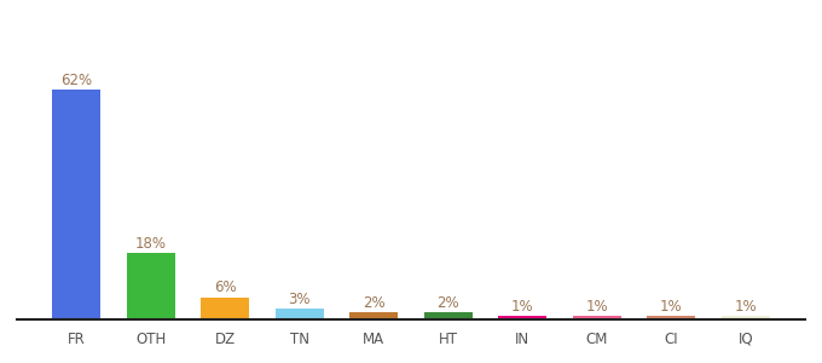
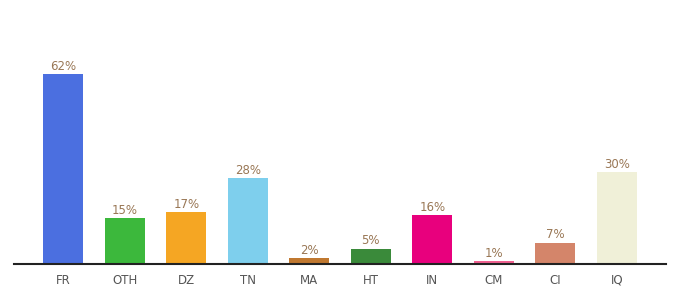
OTH: 18% -> 15%
DZ: 6% -> 17%
TN: 3% -> 28%
HT: 2% -> 5%
IN: 1% -> 16%
CI: 1% -> 7%
IQ: 1% -> 30%
